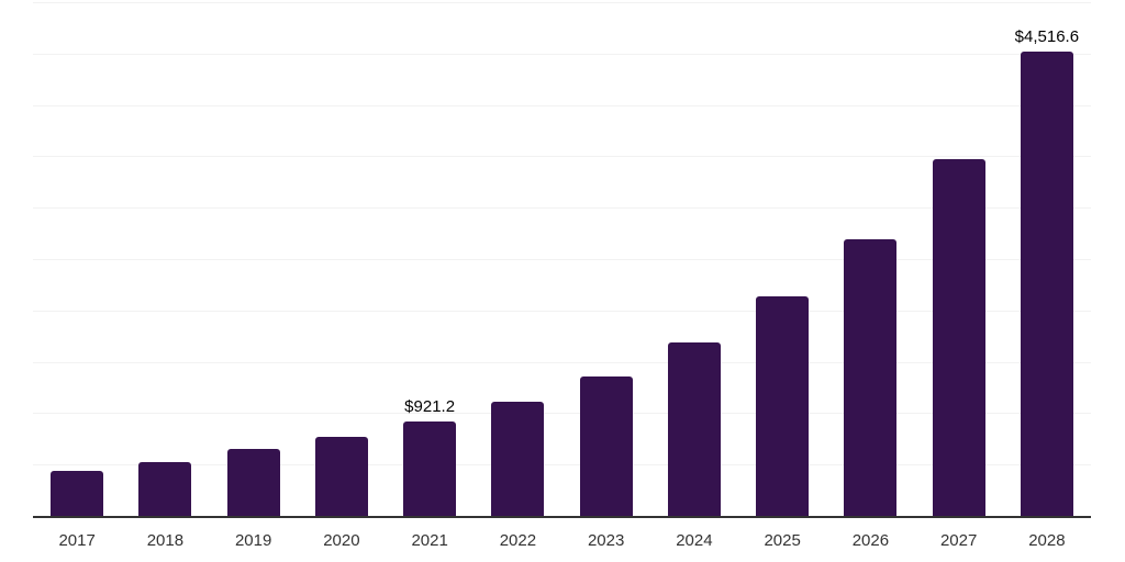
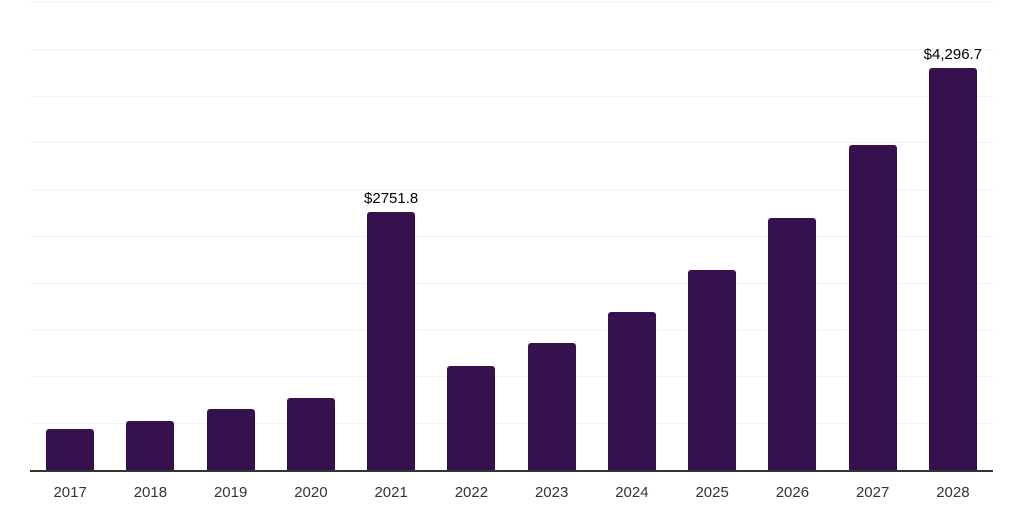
2021: $921.2 -> $2751.8
2028: $4,516.6 -> $4,296.7
